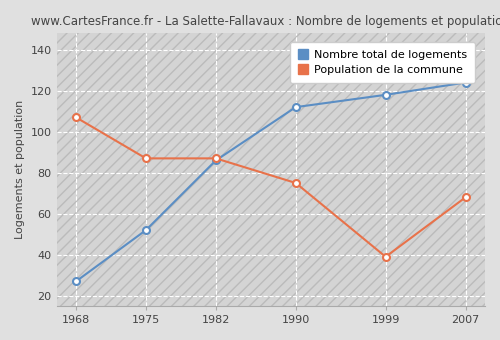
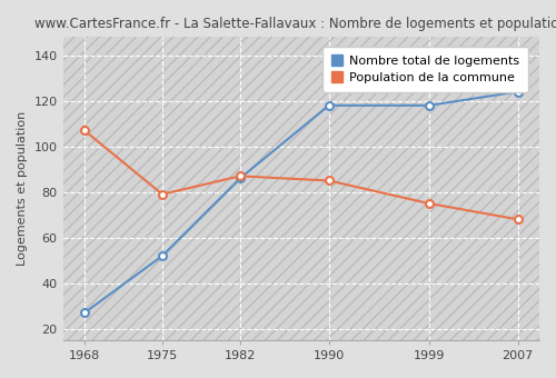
Population de la commune/1975: 87 -> 79
Nombre total de logements/1990: 112 -> 118
Population de la commune/1990: 75 -> 85
Population de la commune/1999: 39 -> 75
